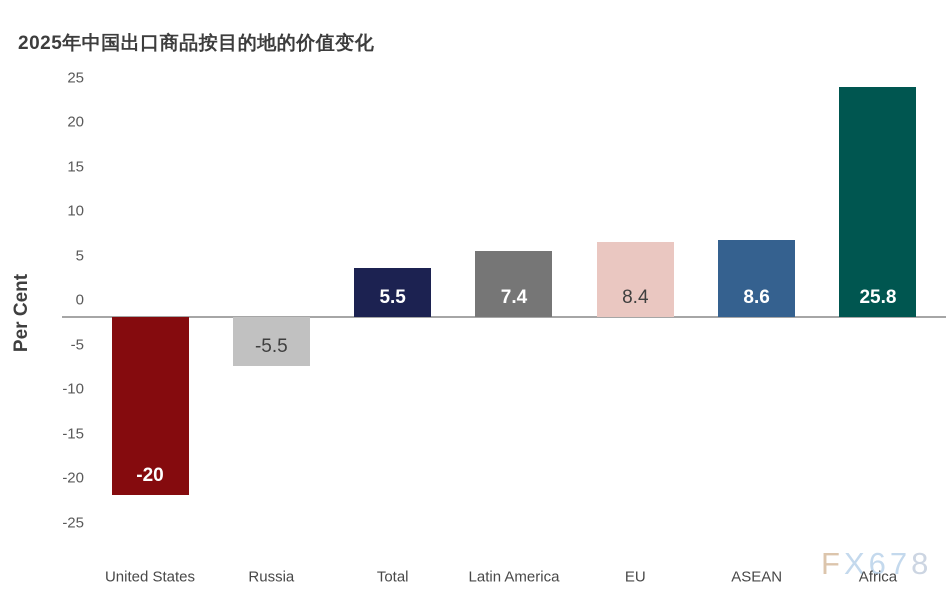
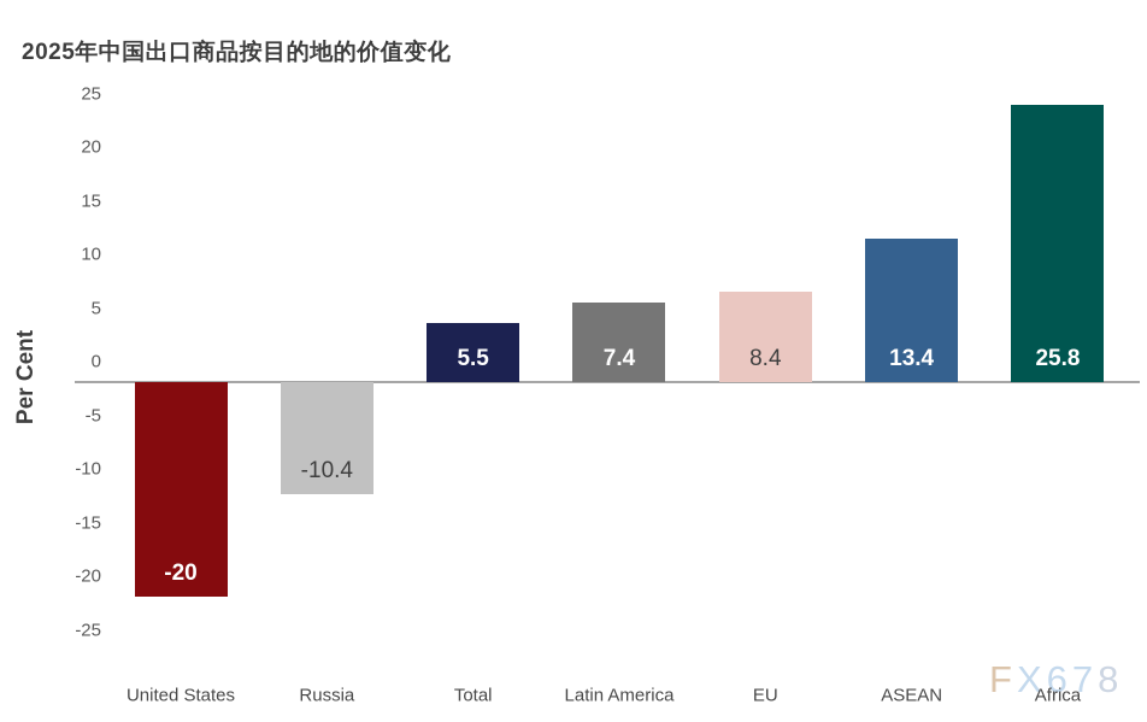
Russia: -5.5 -> -10.4
ASEAN: 8.6 -> 13.4
